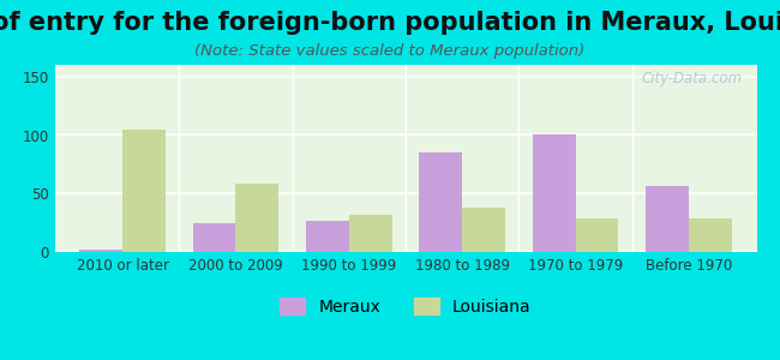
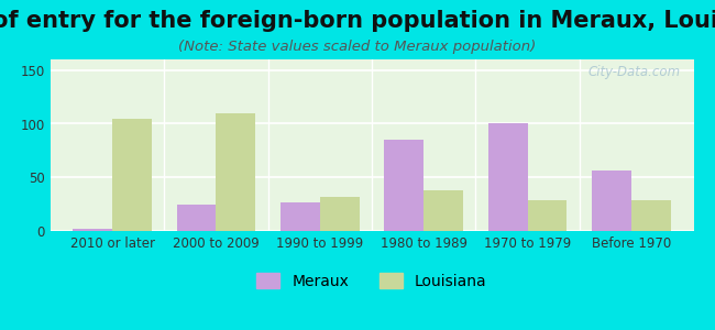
Louisiana/2000 to 2009: 58 -> 110
